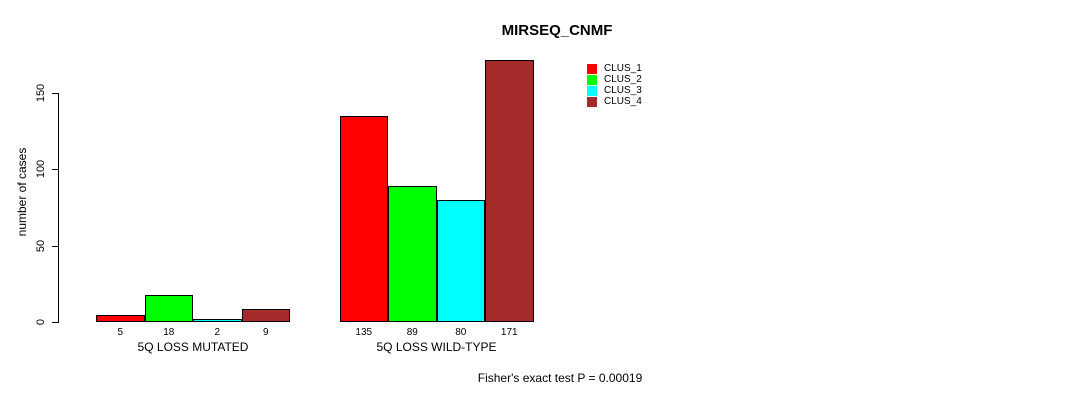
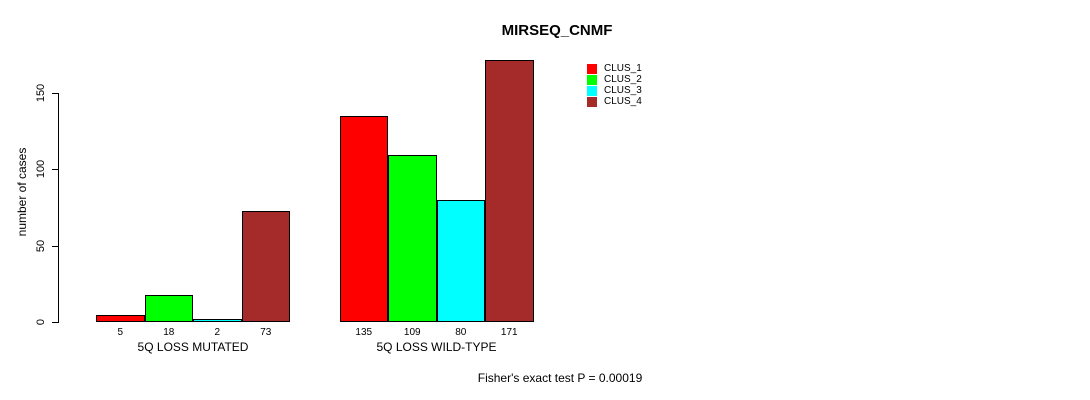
CLUS_4/5Q LOSS MUTATED: 9 -> 73
CLUS_2/5Q LOSS WILD-TYPE: 89 -> 109
